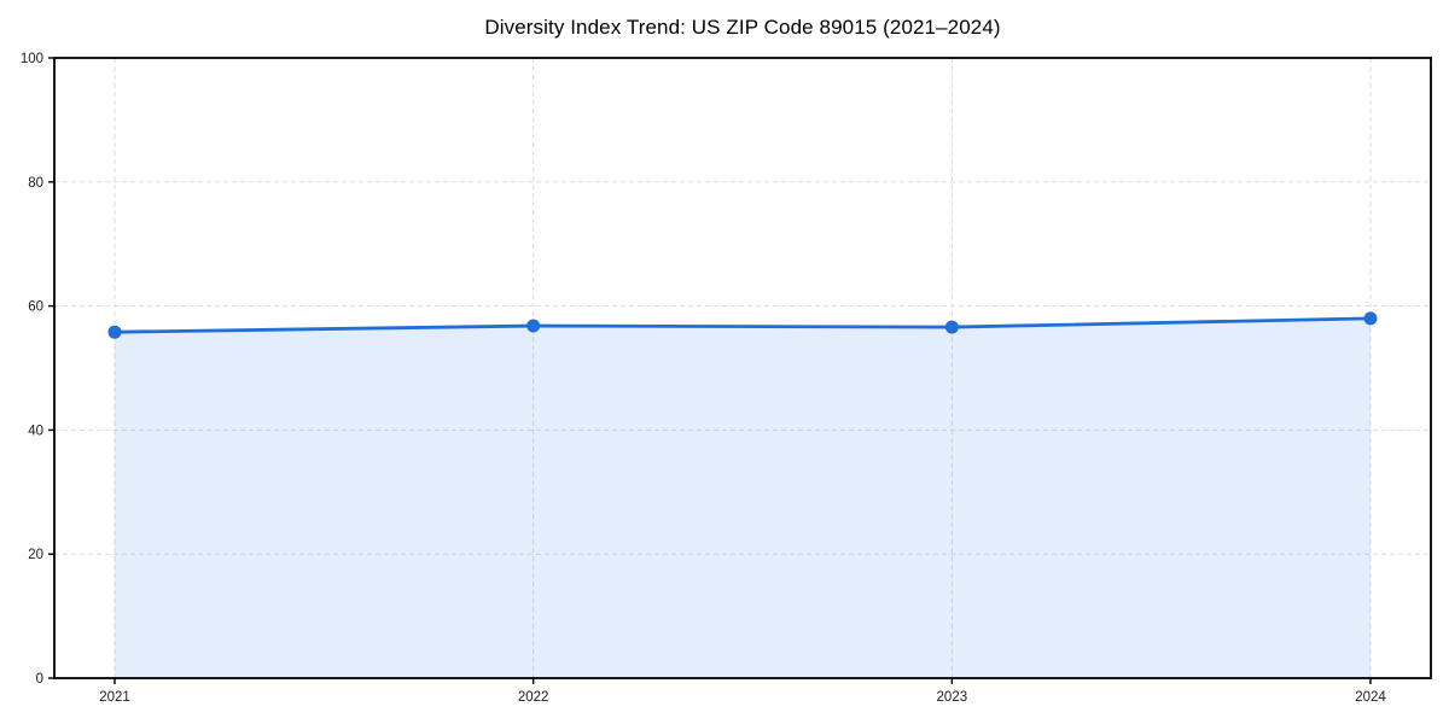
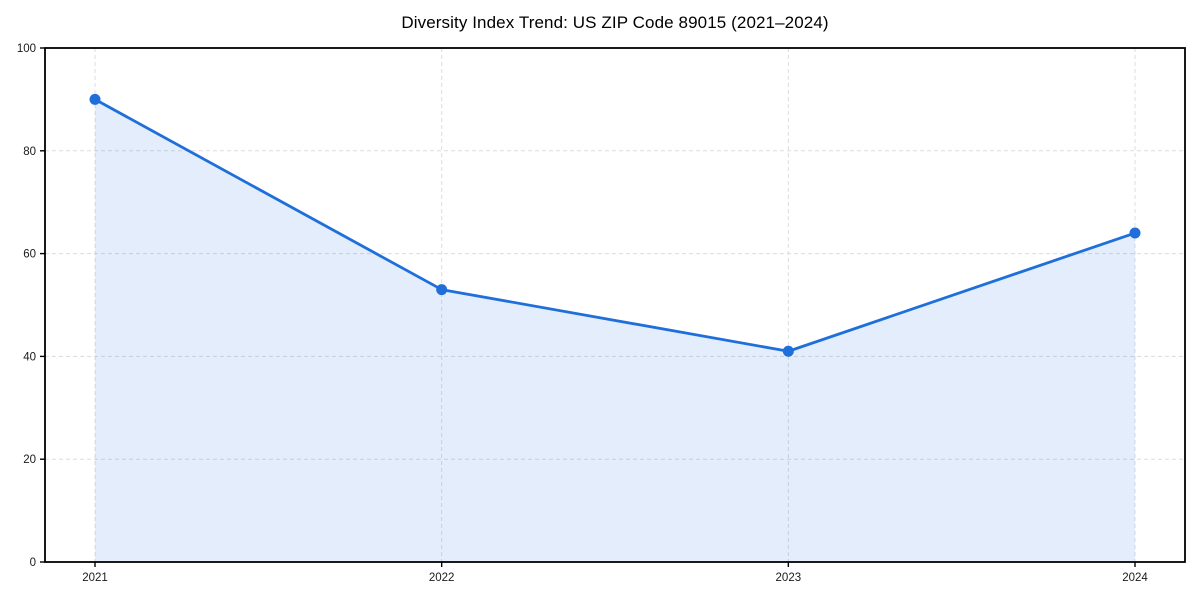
2021: 56 -> 90
2022: 57 -> 53
2023: 57 -> 41
2024: 58 -> 64
